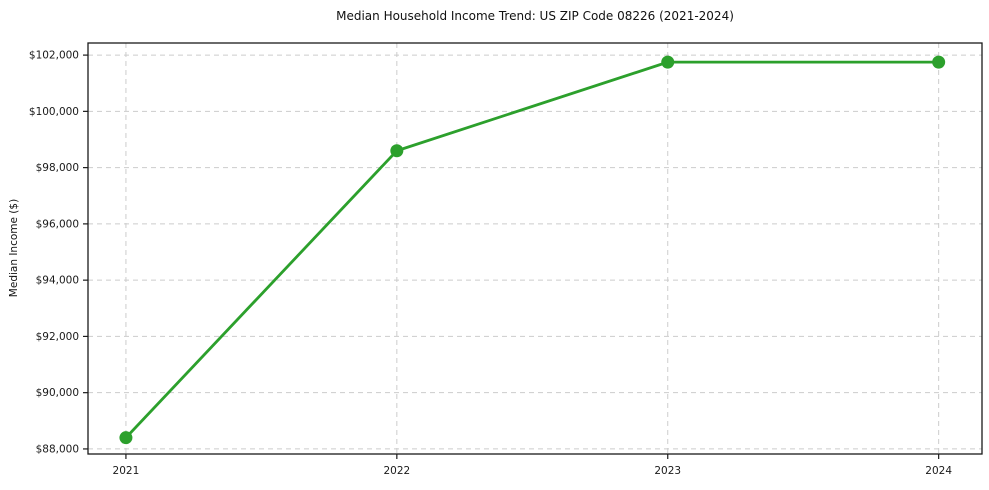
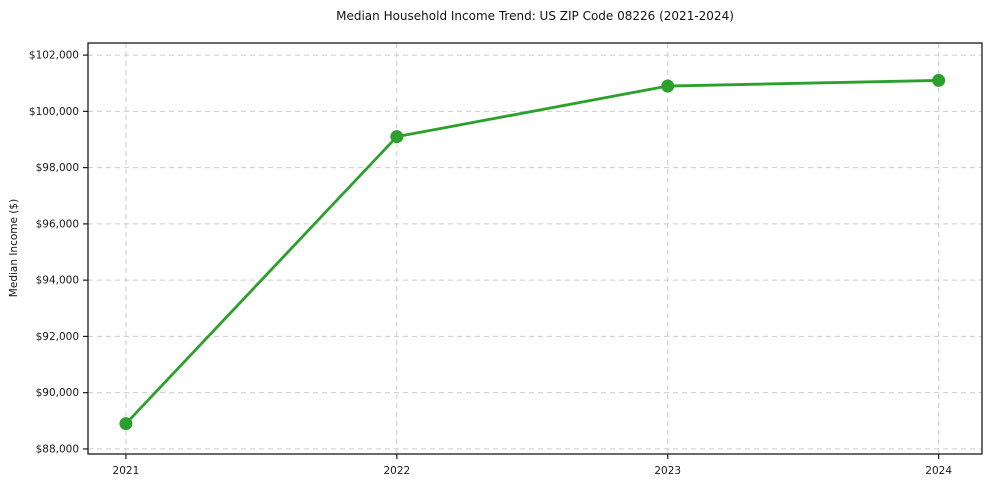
2021: $88400 -> $88900
2022: $98600 -> $99100
2023: $101800 -> $100900
2024: $101800 -> $101100
